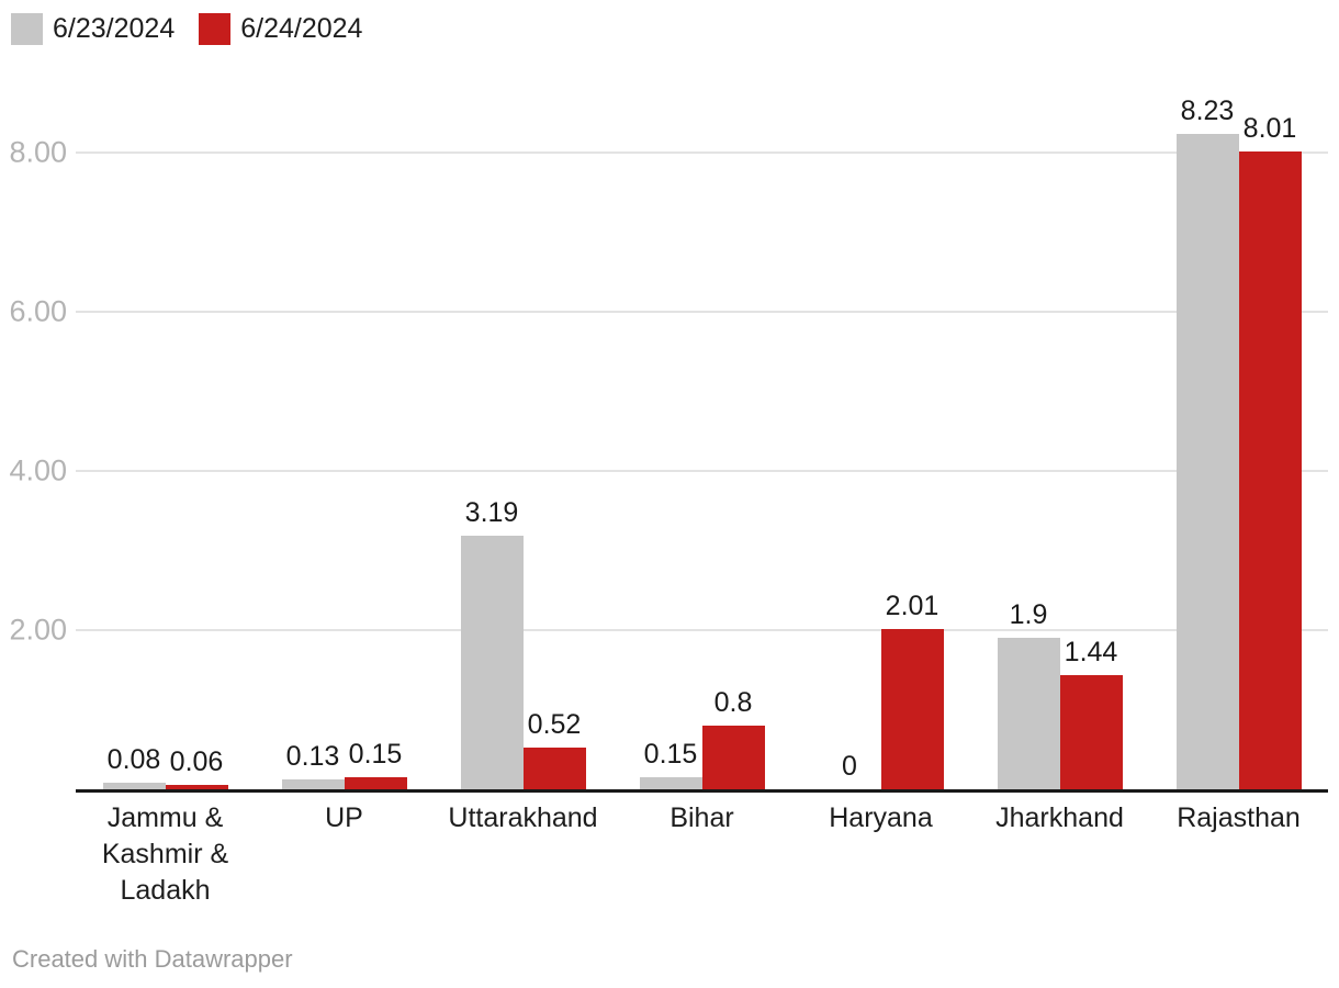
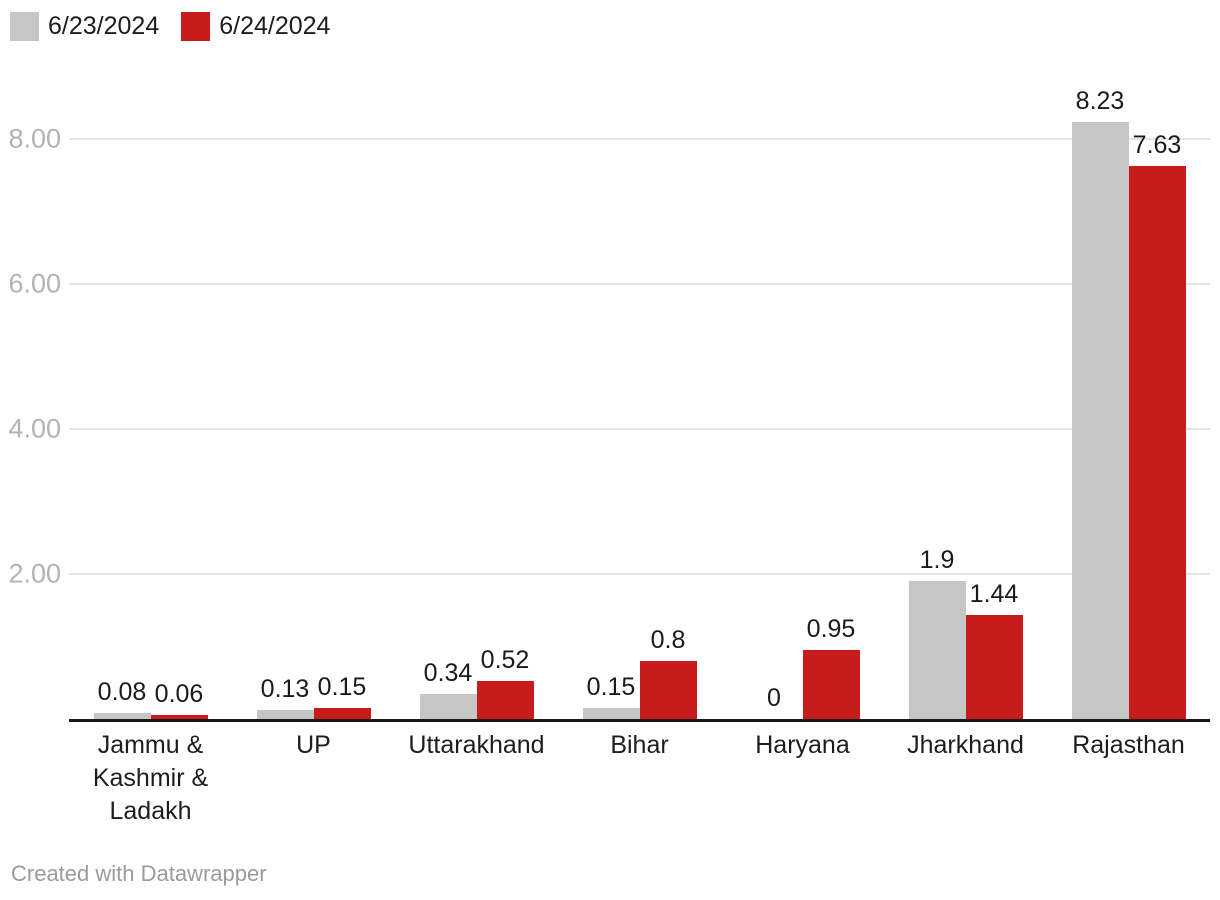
6/23/2024/Uttarakhand: 3.19 -> 0.34
6/24/2024/Haryana: 2.01 -> 0.95
6/24/2024/Rajasthan: 8.01 -> 7.63
